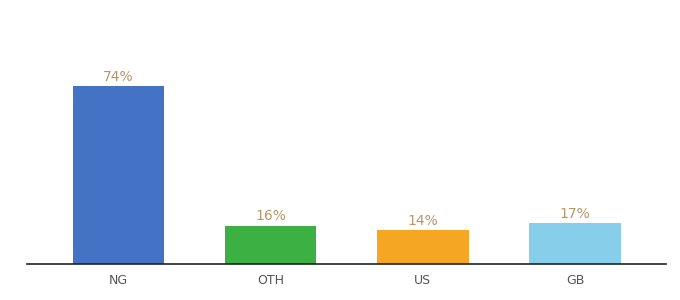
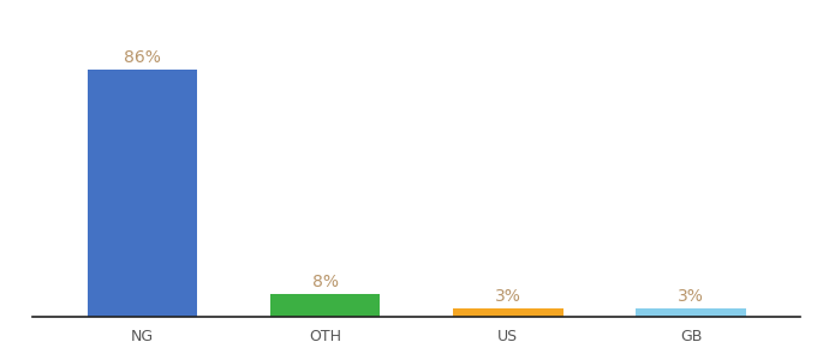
NG: 74% -> 86%
OTH: 16% -> 8%
US: 14% -> 3%
GB: 17% -> 3%
